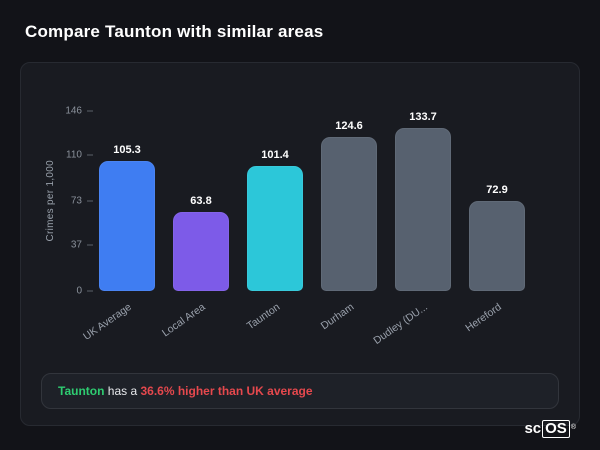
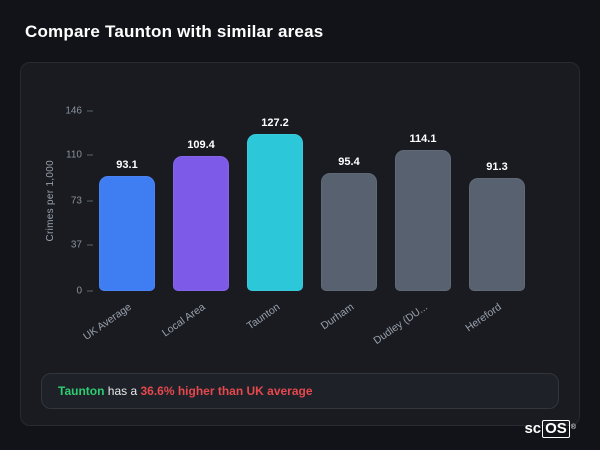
UK Average: 105.3 -> 93.1
Local Area: 63.8 -> 109.4
Taunton: 101.4 -> 127.2
Durham: 124.6 -> 95.4
Dudley (DU...: 133.7 -> 114.1
Hereford: 72.9 -> 91.3
